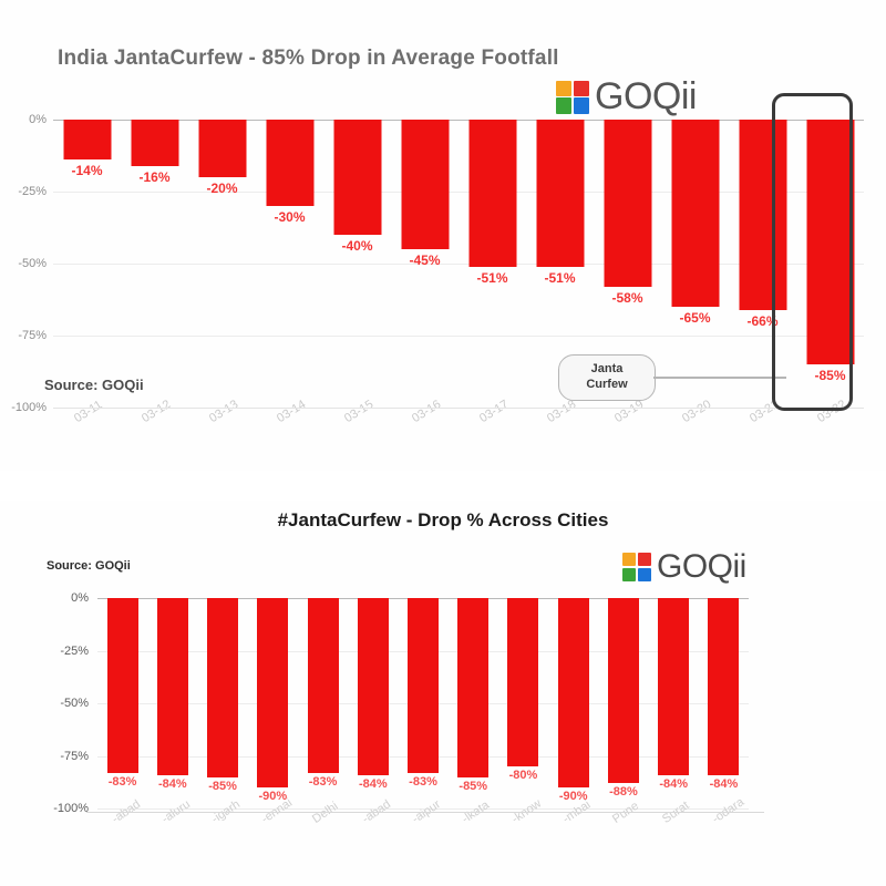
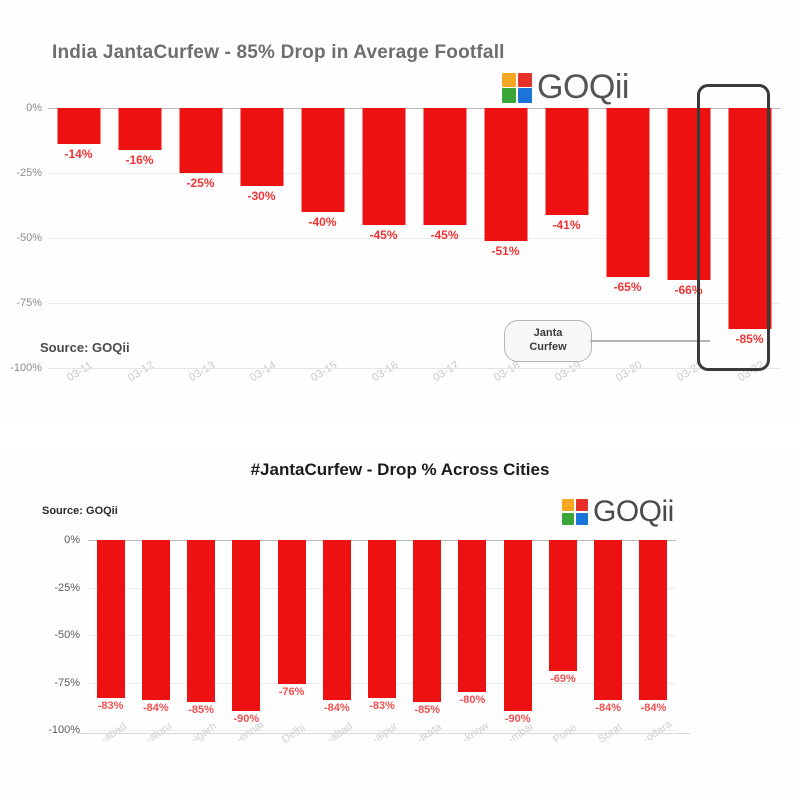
India JantaCurfew - 85% Drop in Average Footfall/03-13: -20% -> -25%
India JantaCurfew - 85% Drop in Average Footfall/03-17: -51% -> -45%
India JantaCurfew - 85% Drop in Average Footfall/03-19: -58% -> -41%
#JantaCurfew - Drop % Across Cities/Delhi: -83% -> -76%
#JantaCurfew - Drop % Across Cities/Pune: -88% -> -69%
